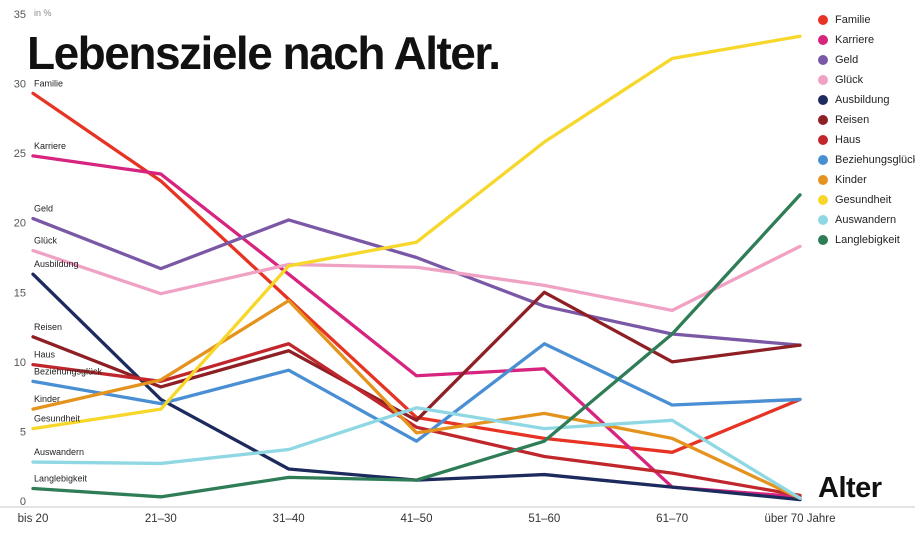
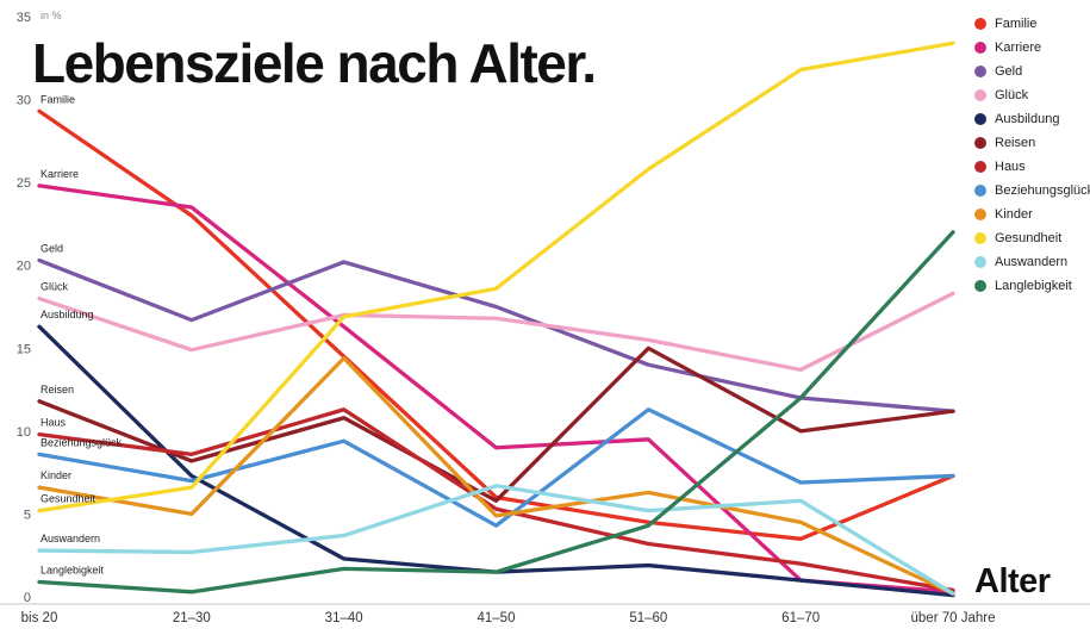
Kinder/21–30: 8.7 -> 5.0
